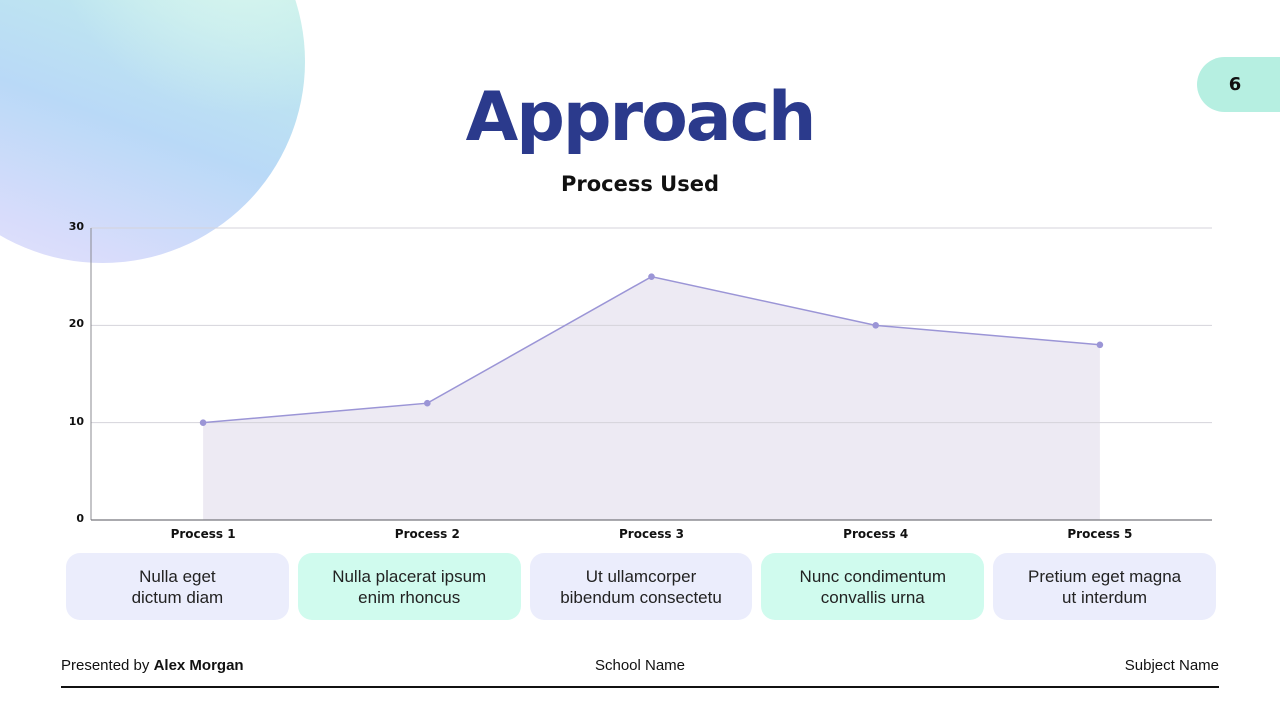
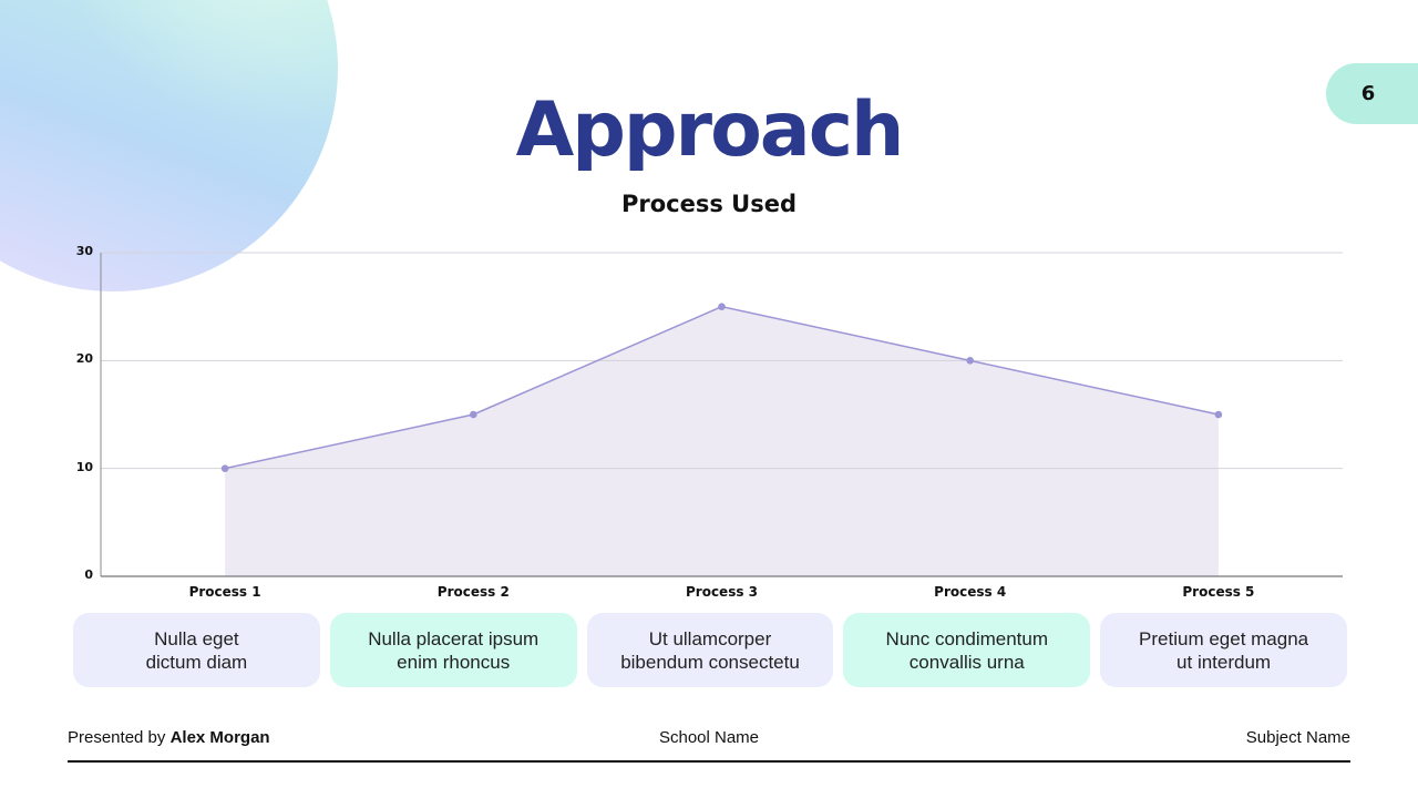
Process 2: 12 -> 15
Process 5: 18 -> 15
